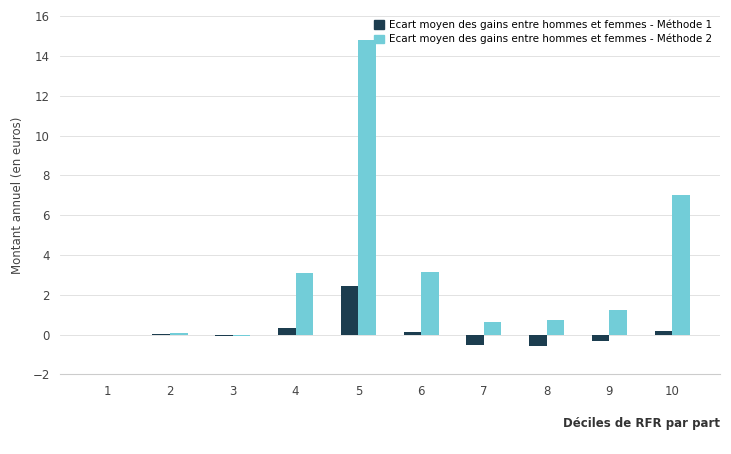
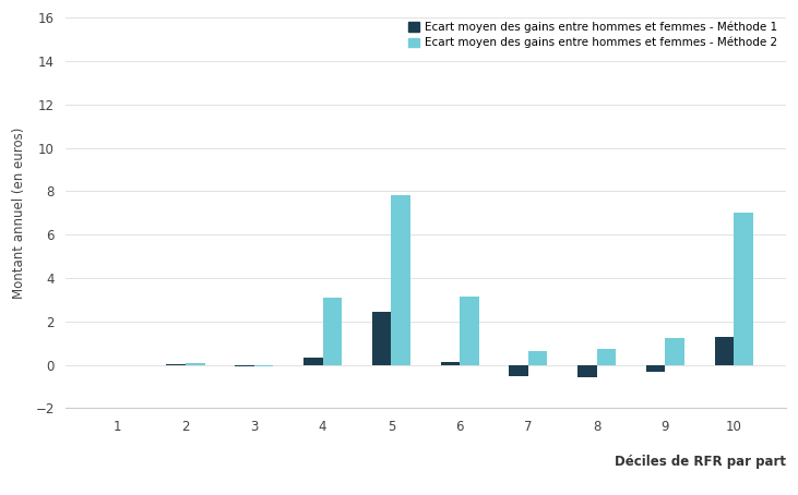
Ecart moyen des gains entre hommes et femmes - Méthode 2/5: 14.8 -> 7.8
Ecart moyen des gains entre hommes et femmes - Méthode 1/10: 0.2 -> 1.3
